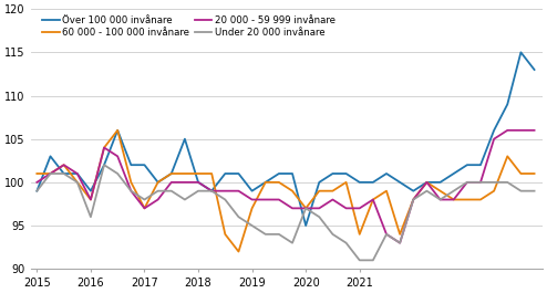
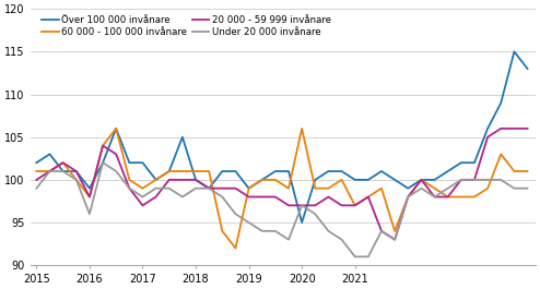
Över 100 000 invånare/2015: 99 -> 102
60 000 - 100 000 invånare/2017: 97 -> 99
60 000 - 100 000 invånare/2019: 97 -> 99
60 000 - 100 000 invånare/2020: 97 -> 106
60 000 - 100 000 invånare/2021: 94 -> 97
